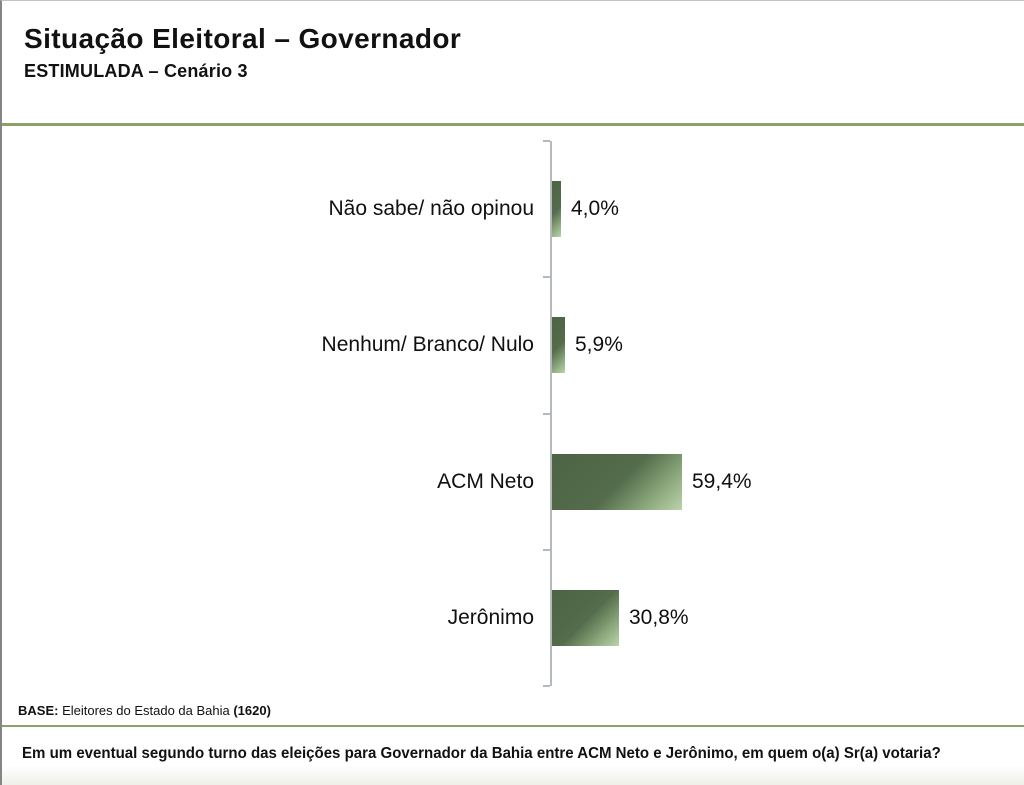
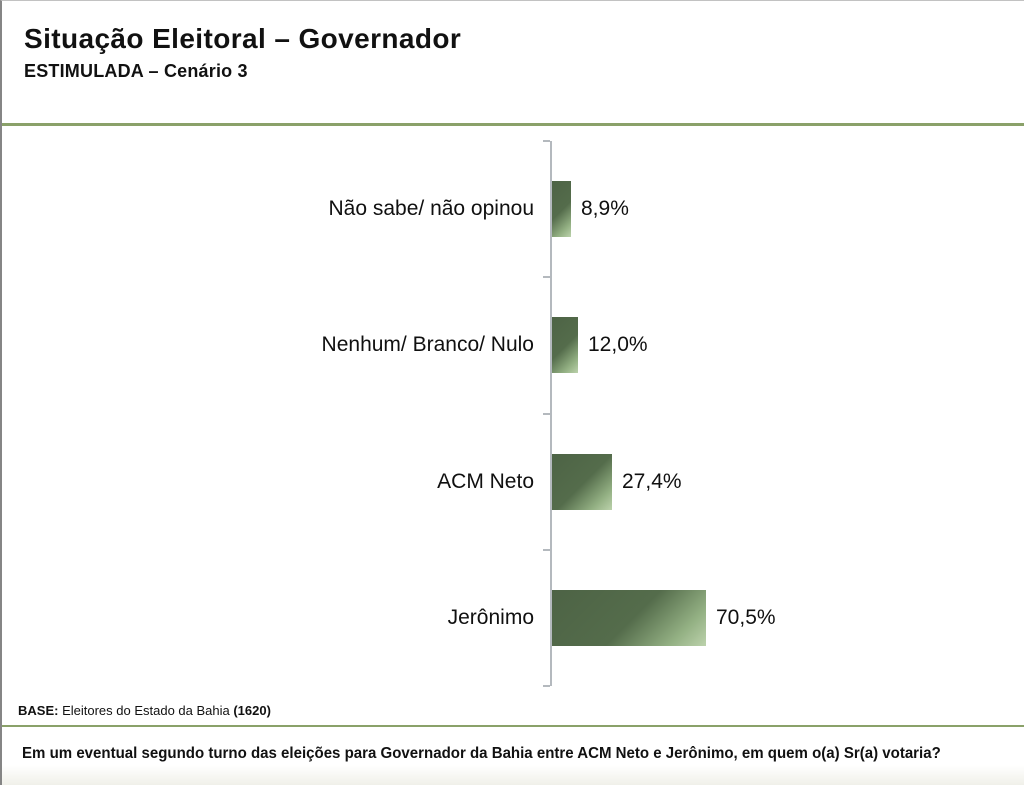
Não sabe/ não opinou: 4,0% -> 8,9%
Nenhum/ Branco/ Nulo: 5,9% -> 12,0%
ACM Neto: 59,4% -> 27,4%
Jerônimo: 30,8% -> 70,5%
